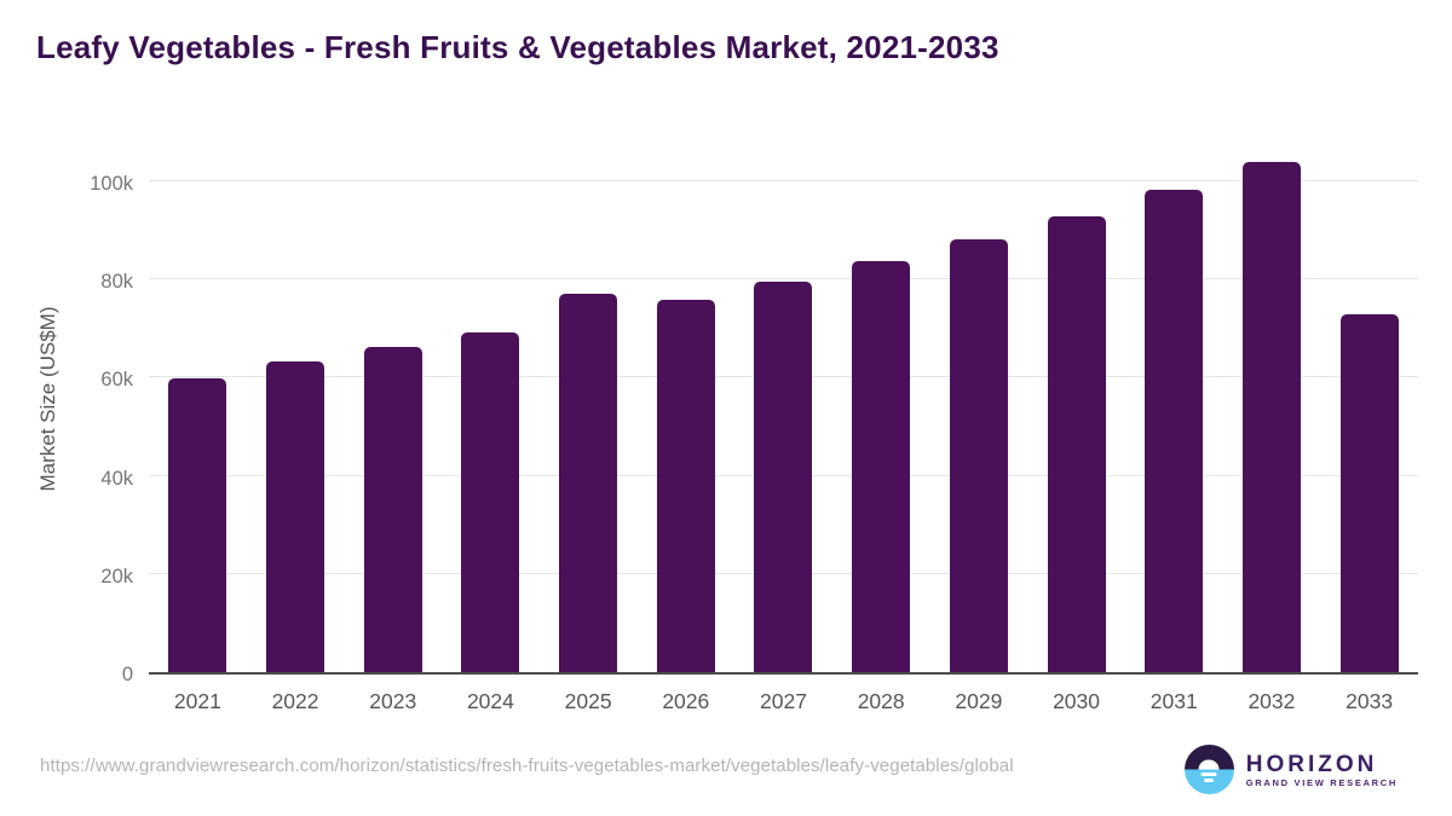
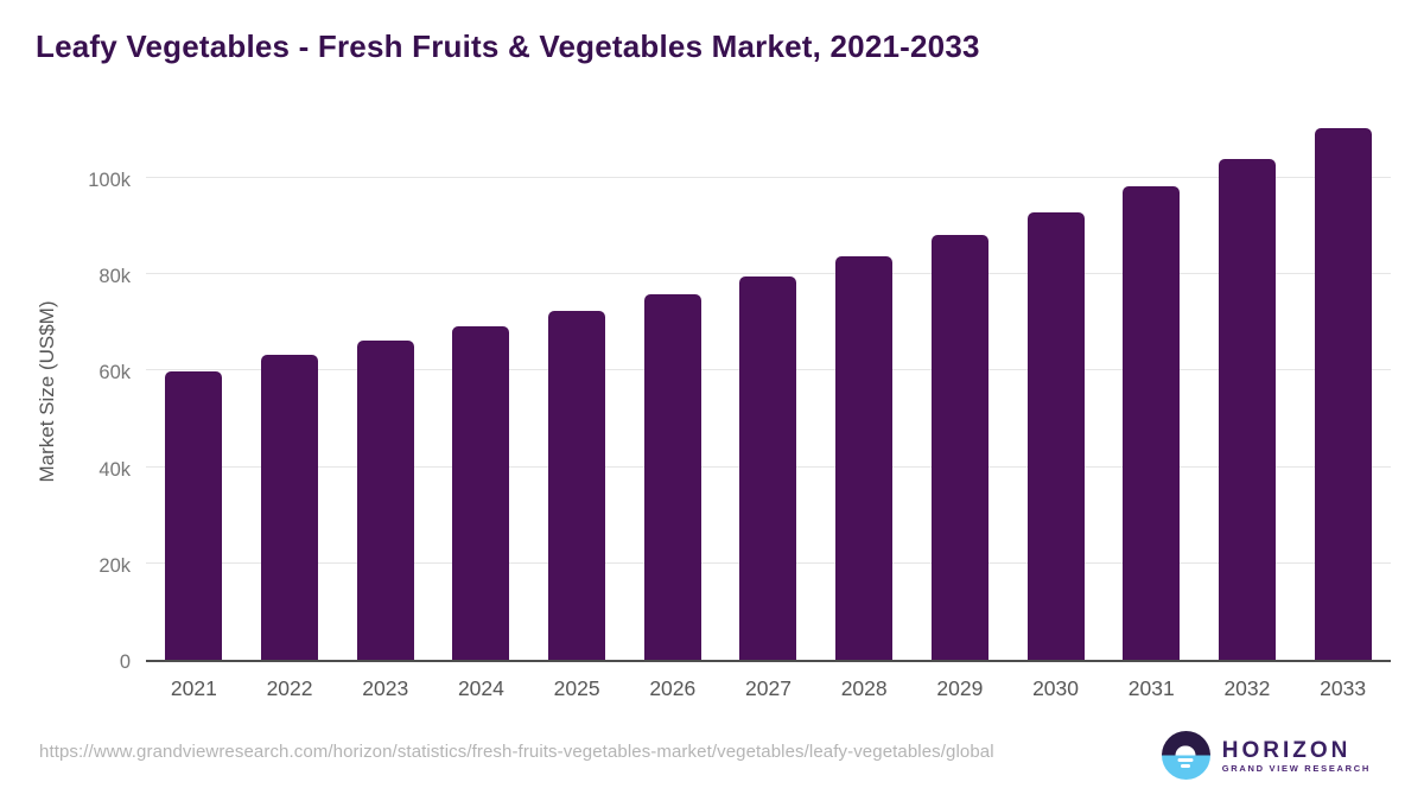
2025: 77k -> 72k
2033: 73k -> 110k
